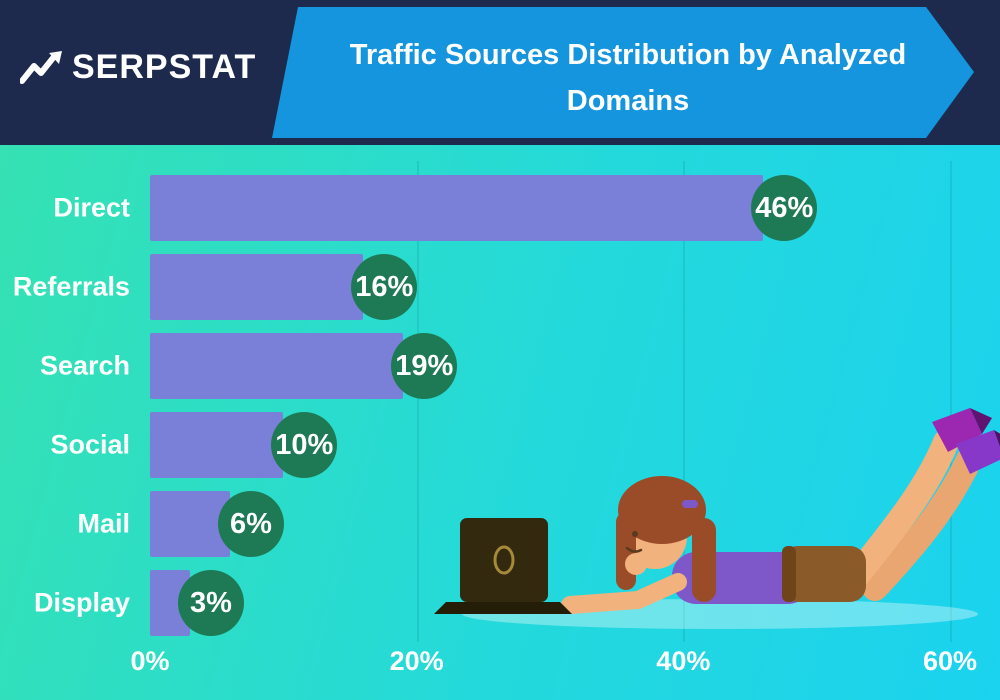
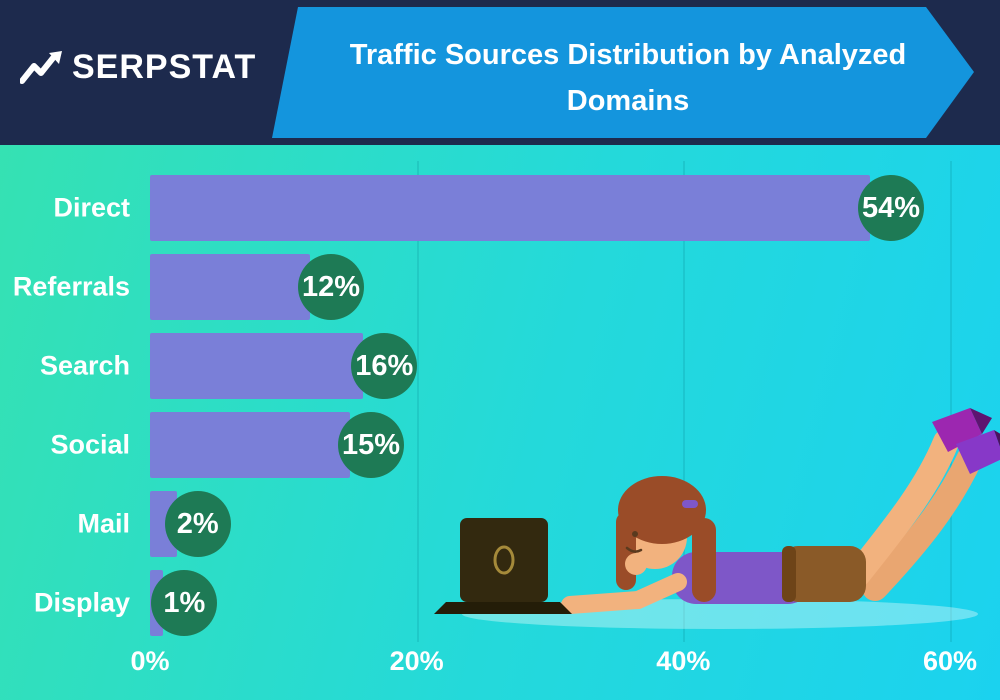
Direct: 46% -> 54%
Referrals: 16% -> 12%
Search: 19% -> 16%
Social: 10% -> 15%
Mail: 6% -> 2%
Display: 3% -> 1%
